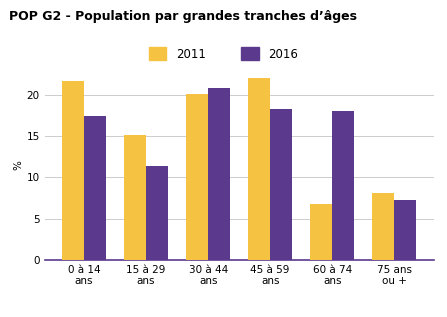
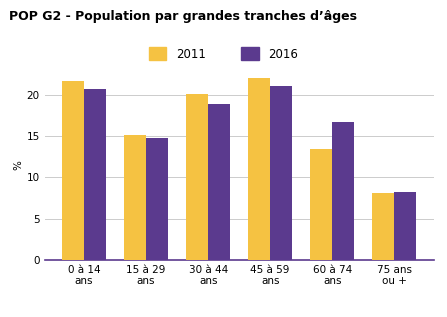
2016/0 à 14 ans: 17.4 -> 20.7
2016/15 à 29 ans: 11.4 -> 14.8
2016/30 à 44 ans: 20.8 -> 18.8
2016/45 à 59 ans: 18.2 -> 21.0
2011/60 à 74 ans: 6.8 -> 13.4
2016/60 à 74 ans: 18.0 -> 16.7
2016/75 ans ou +: 7.2 -> 8.2
